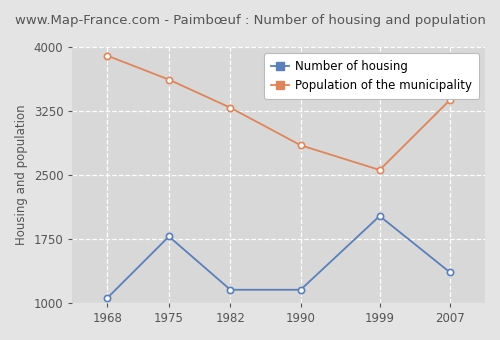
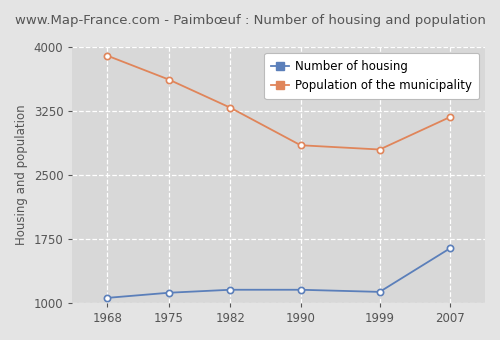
Number of housing/1975: 1780 -> 1120
Number of housing/1999: 2020 -> 1130
Population of the municipality/1999: 2560 -> 2800
Number of housing/2007: 1360 -> 1640
Population of the municipality/2007: 3380 -> 3180
